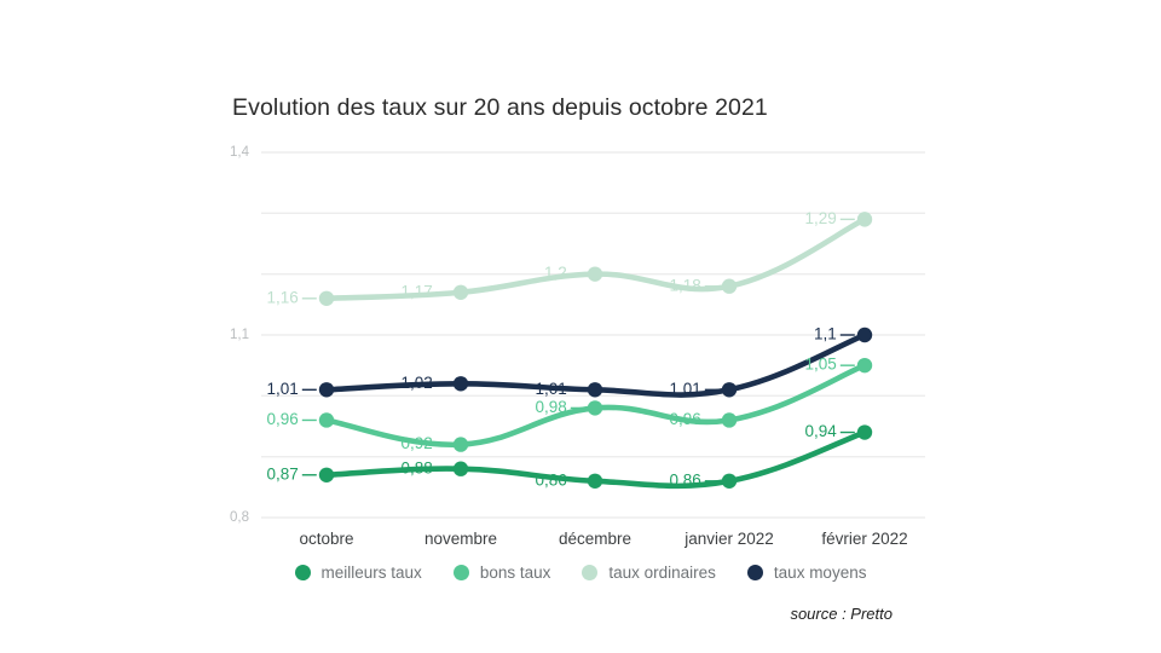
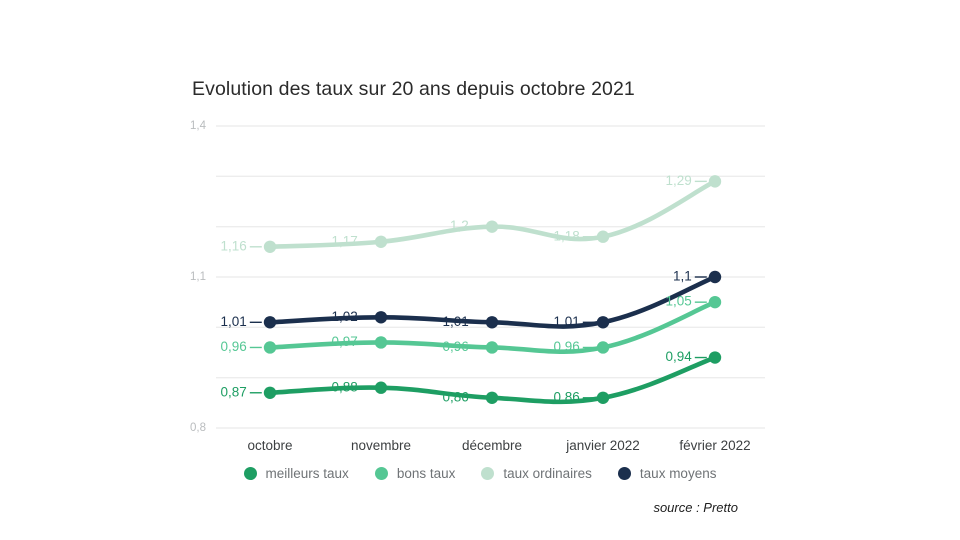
bons taux/novembre: 0,92 -> 0,97
bons taux/décembre: 0,98 -> 0,96
